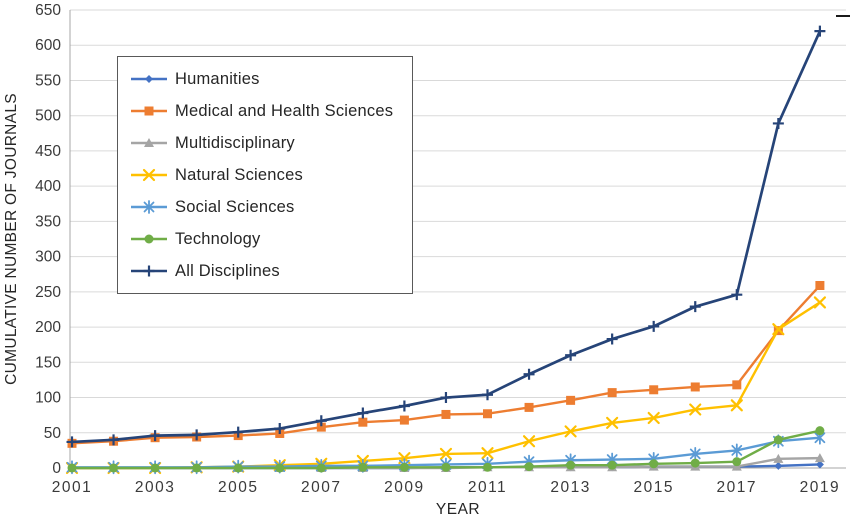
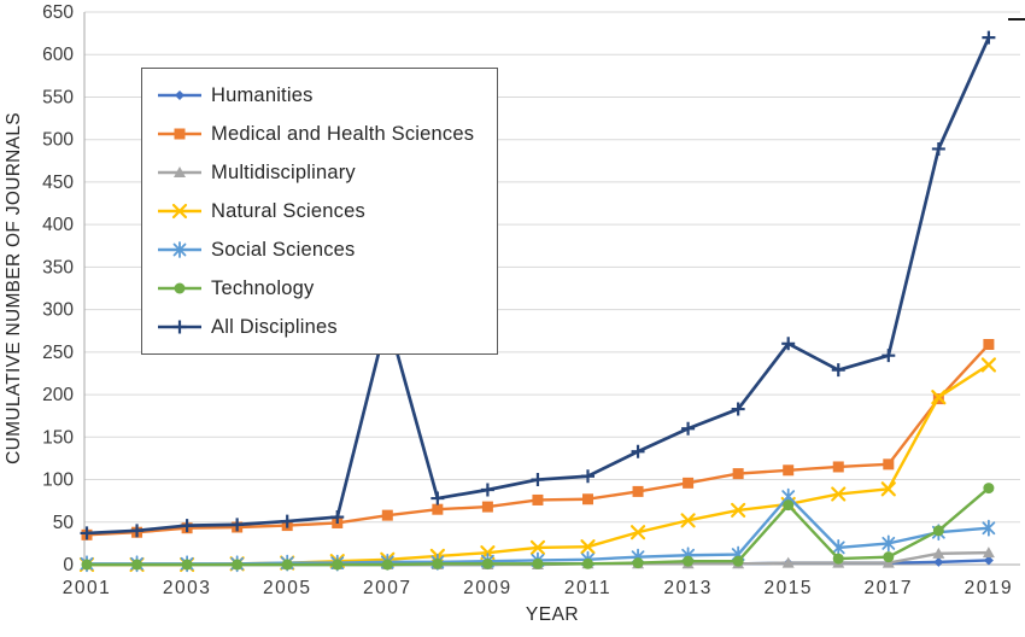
All Disciplines/2007: 70 -> 290
Social Sciences/2015: 10 -> 80
Technology/2015: 10 -> 70
All Disciplines/2015: 200 -> 260
Technology/2019: 50 -> 90
